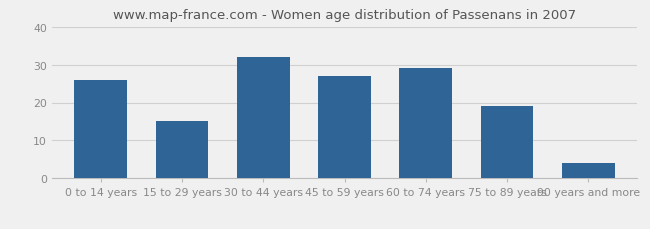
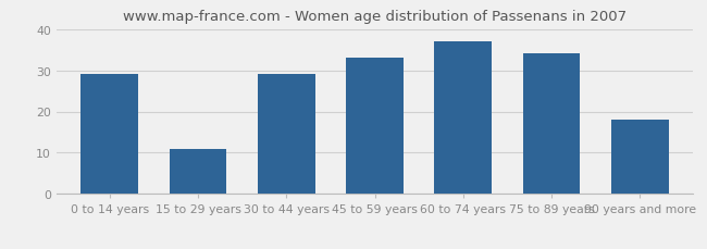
0 to 14 years: 26 -> 29
15 to 29 years: 15 -> 11
30 to 44 years: 32 -> 29
45 to 59 years: 27 -> 33
60 to 74 years: 29 -> 37
75 to 89 years: 19 -> 34
90 years and more: 4 -> 18
